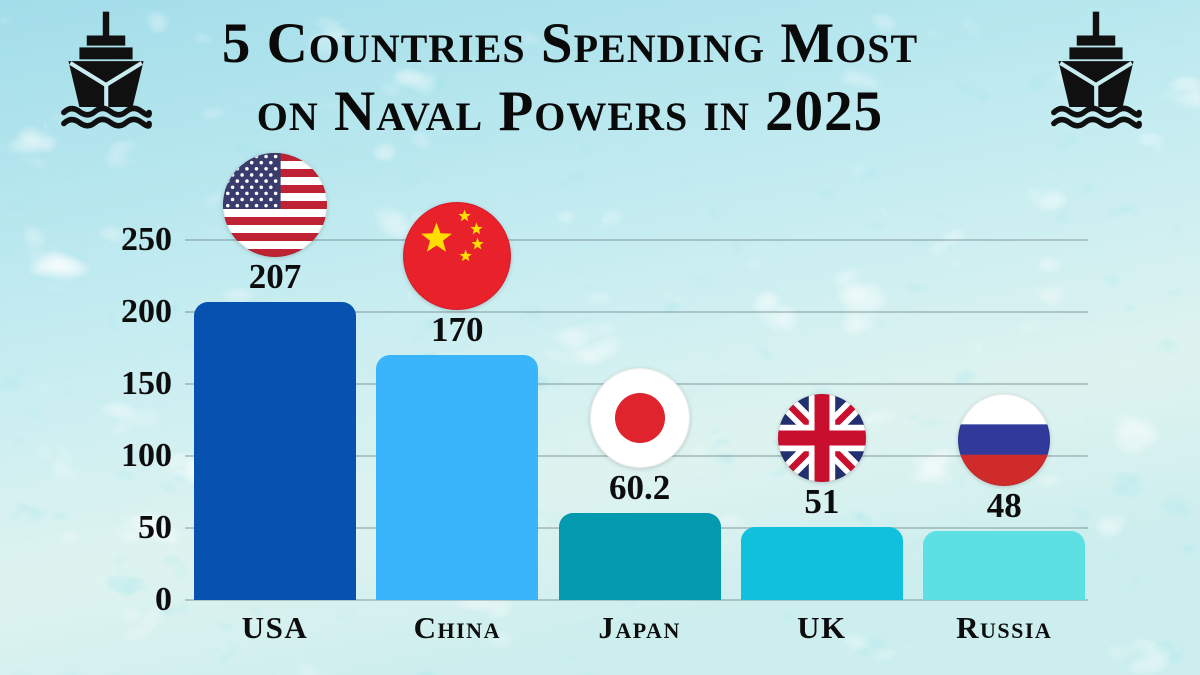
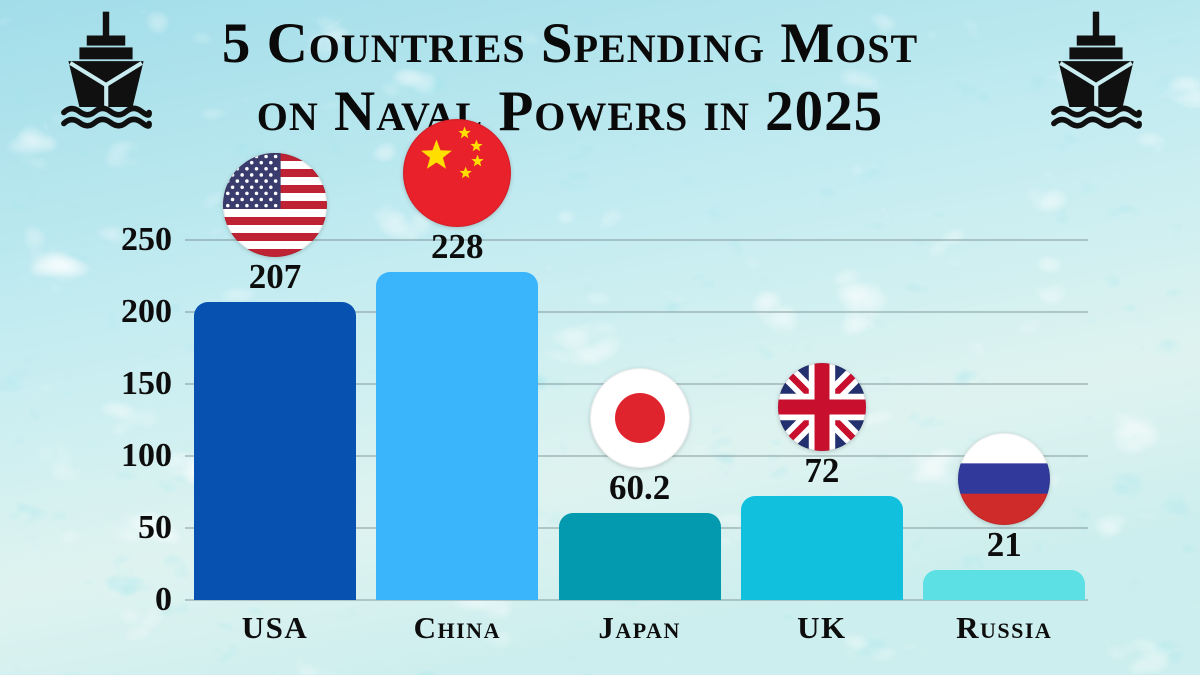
China: 170 -> 228
UK: 51 -> 72
Russia: 48 -> 21
